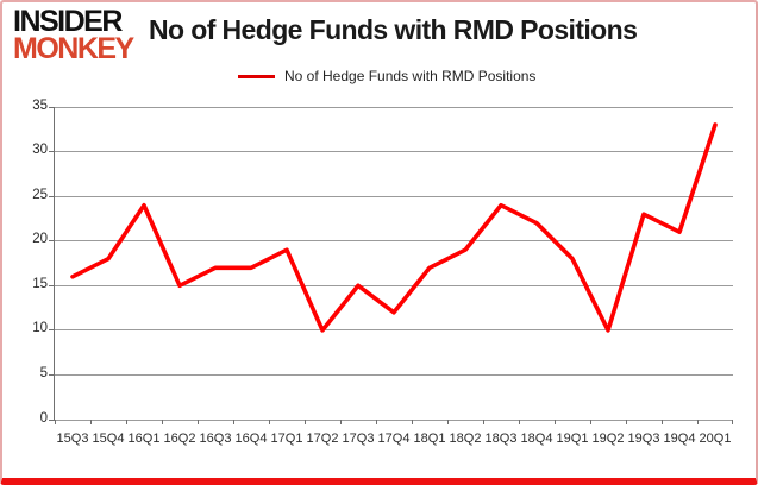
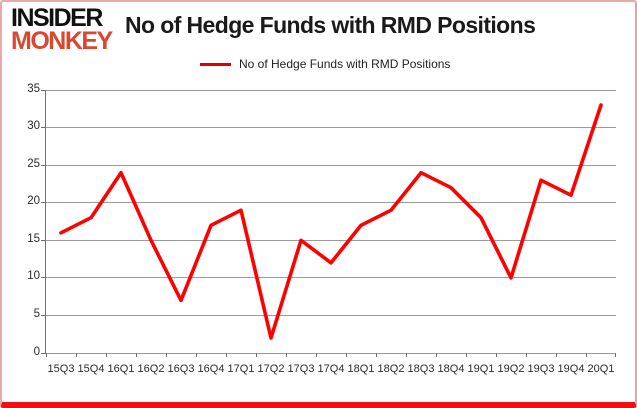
16Q3: 17 -> 7
17Q2: 10 -> 2
